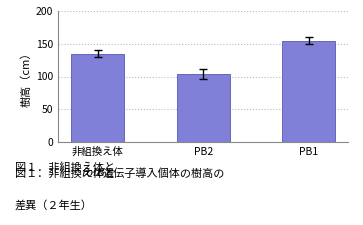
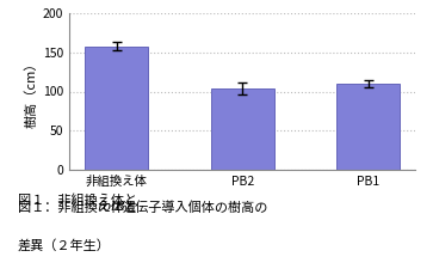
非組換え体: 135 -> 158
PB1: 155 -> 110
